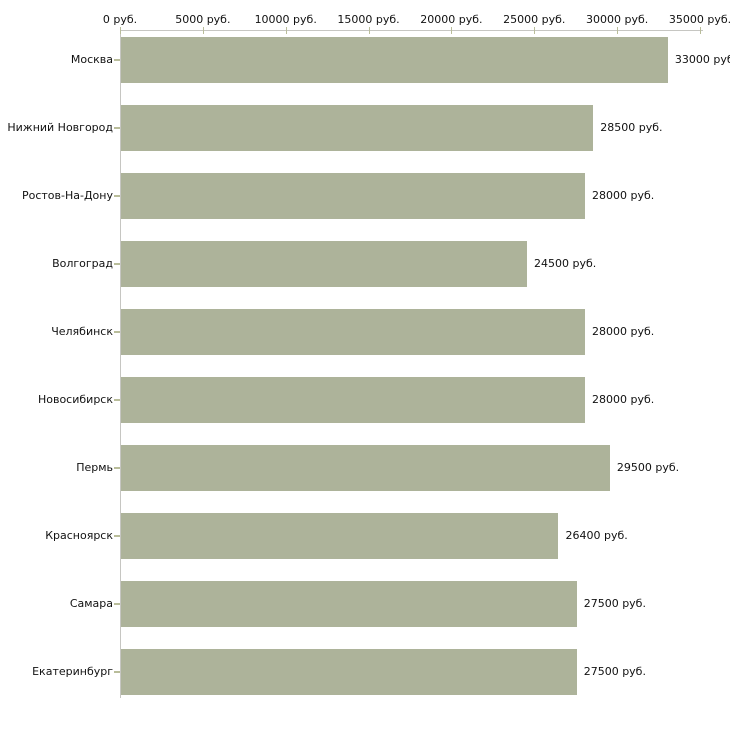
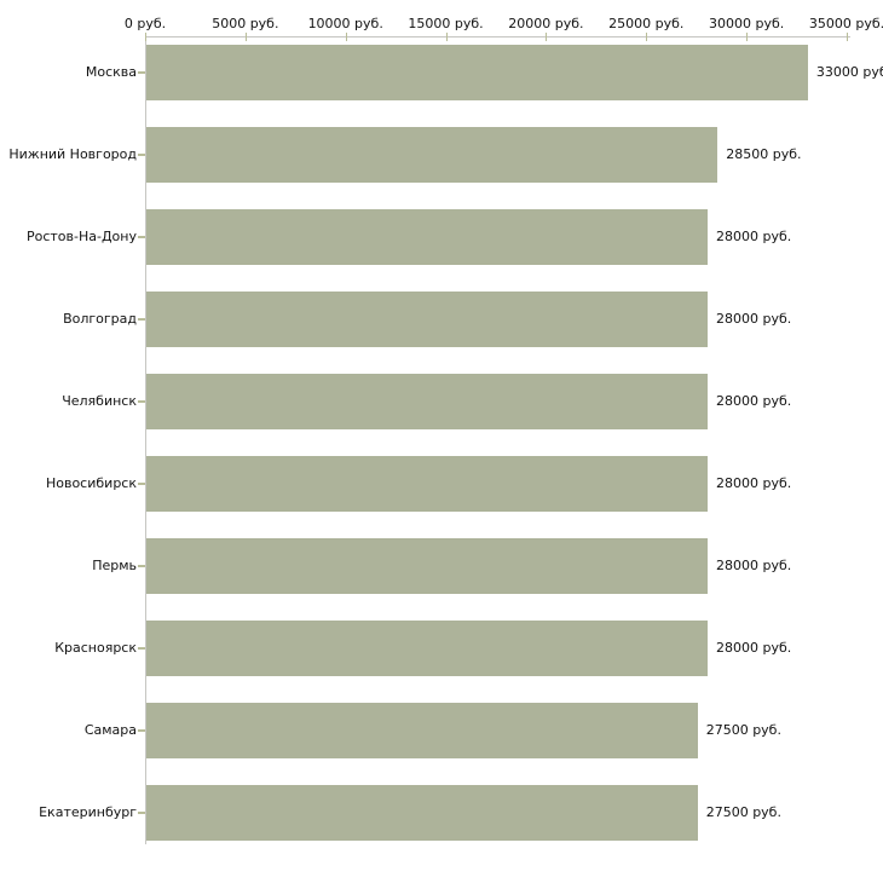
Волгоград: 24500 -> 28000
Пермь: 29500 -> 28000
Красноярск: 26400 -> 28000
